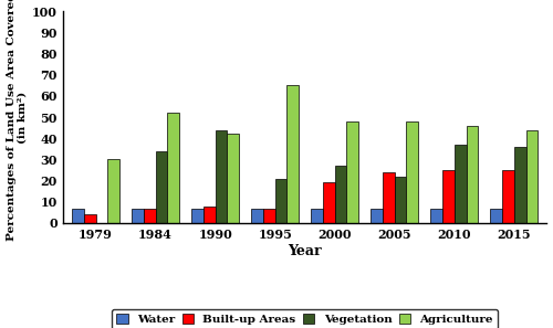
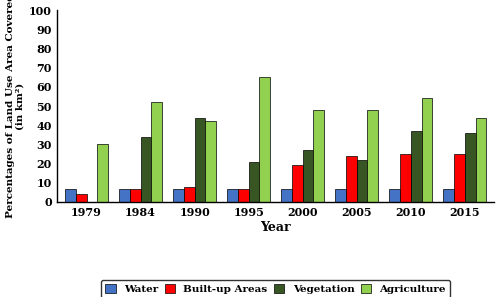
Agriculture/2010: 46 -> 54
